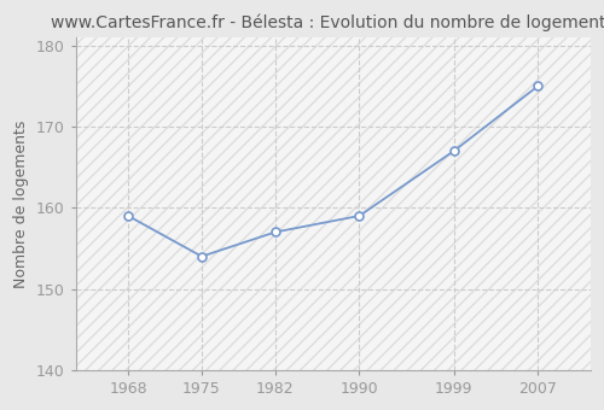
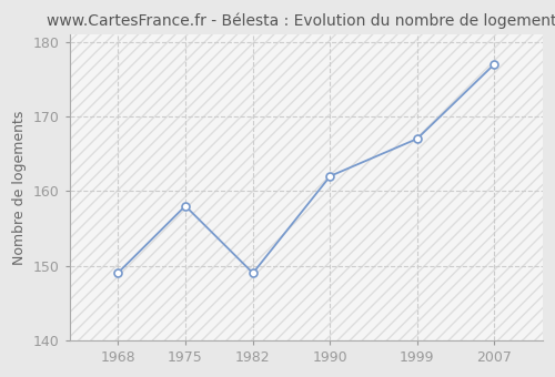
1968: 159 -> 149
1975: 154 -> 158
1982: 157 -> 149
1990: 159 -> 162
2007: 175 -> 177
